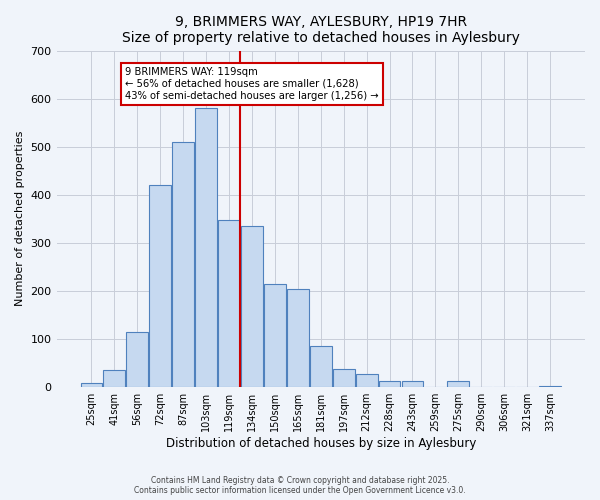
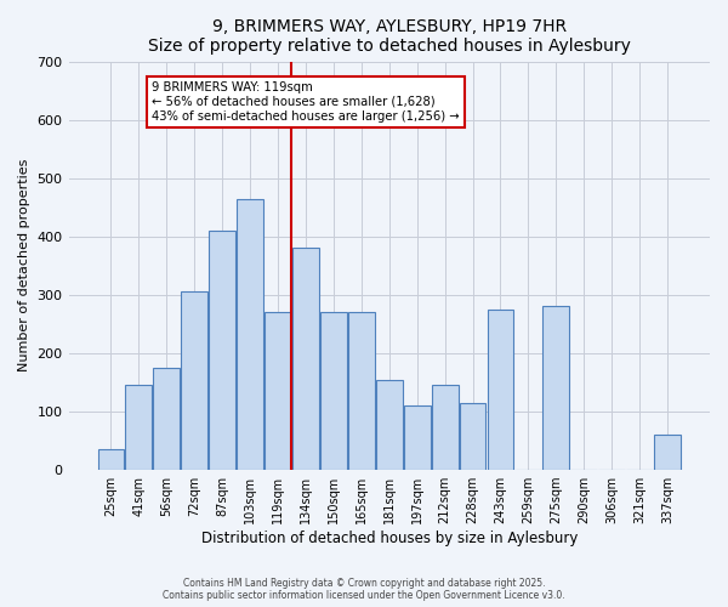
25sqm: 8 -> 35
41sqm: 35 -> 145
56sqm: 115 -> 175
72sqm: 420 -> 305
87sqm: 510 -> 410
103sqm: 580 -> 465
119sqm: 348 -> 270
134sqm: 335 -> 380
150sqm: 215 -> 270
165sqm: 205 -> 270
181sqm: 85 -> 155
197sqm: 38 -> 110
212sqm: 27 -> 145
228sqm: 12 -> 115
243sqm: 12 -> 275
275sqm: 12 -> 280
337sqm: 3 -> 60
